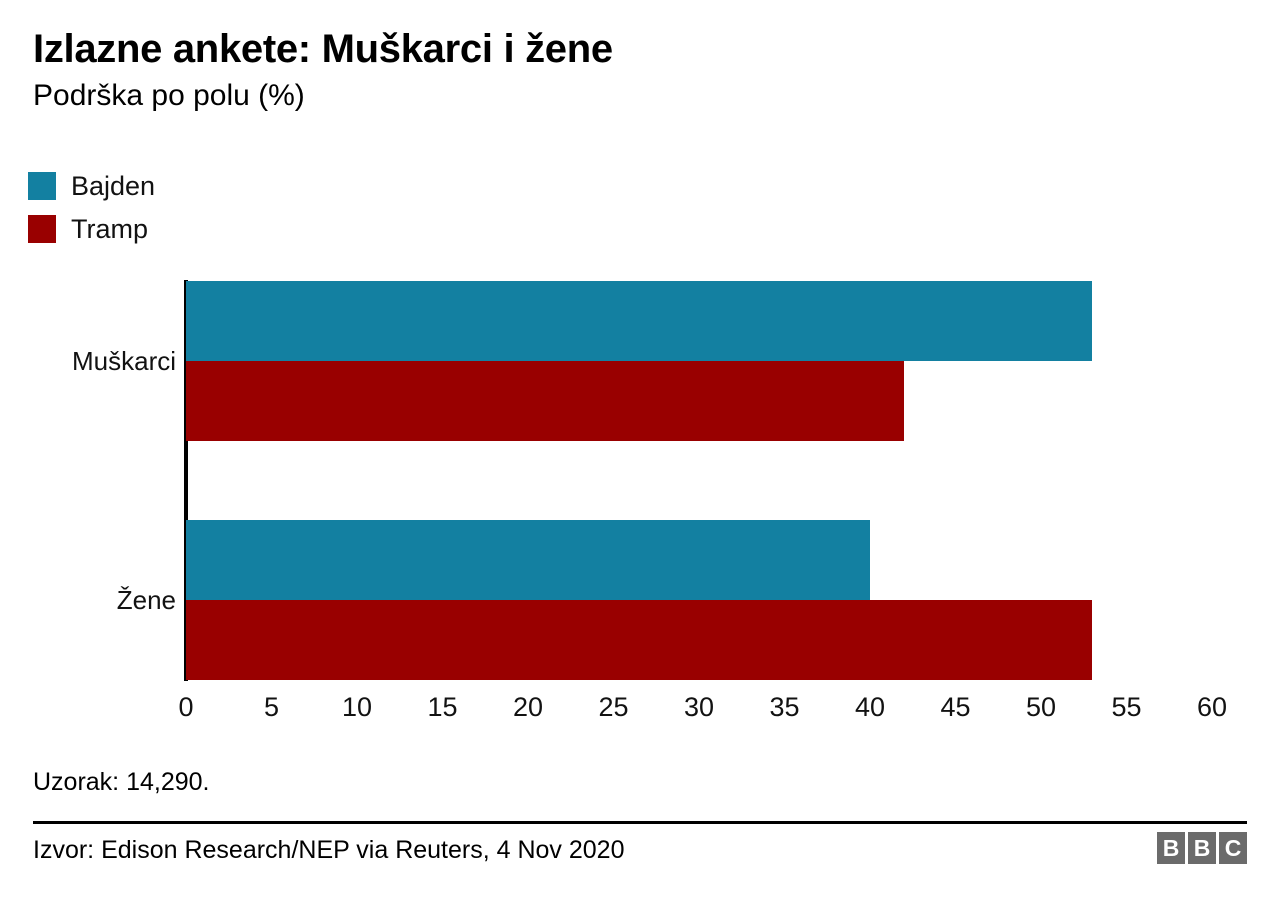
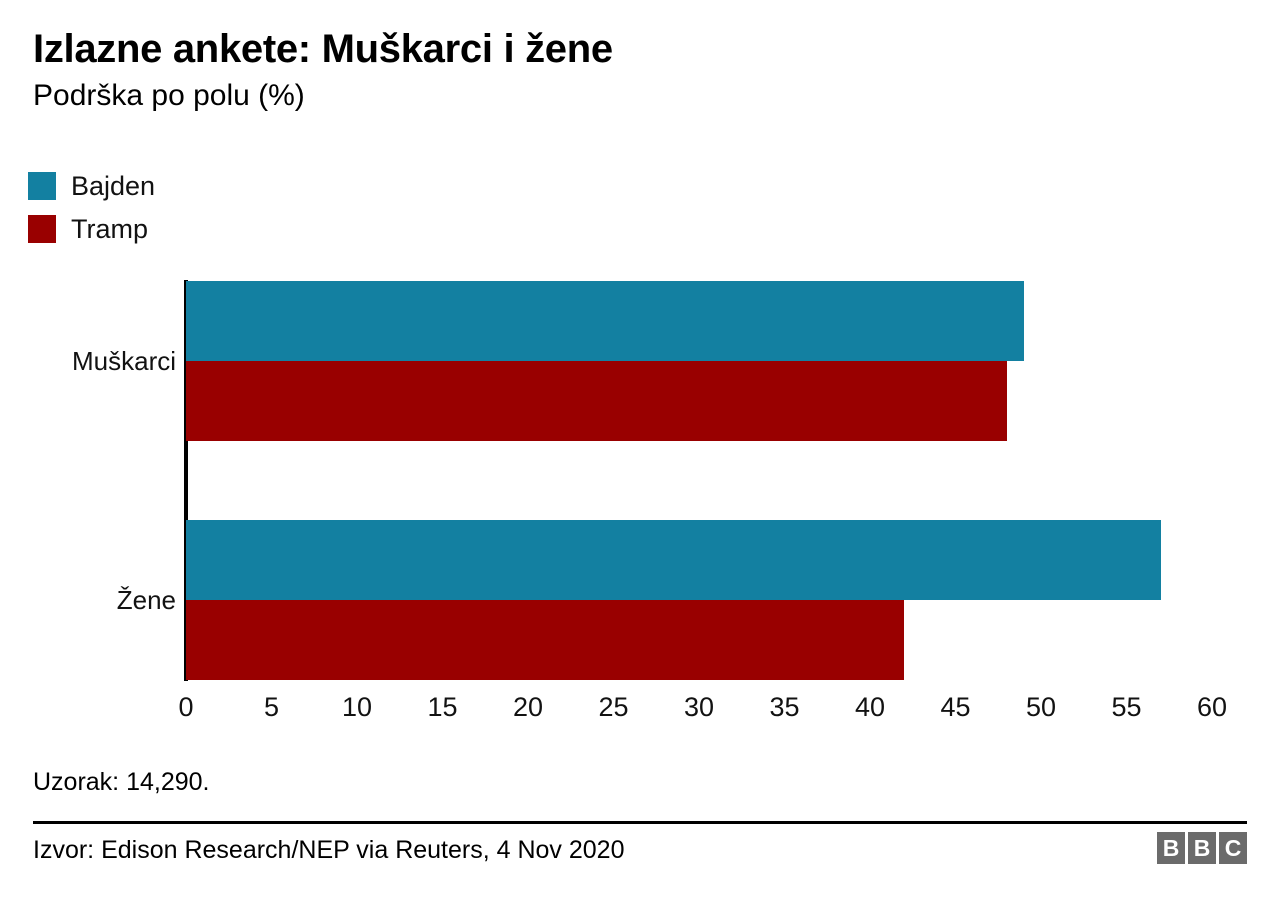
Bajden/Muškarci: 53 -> 49
Tramp/Muškarci: 42 -> 48
Bajden/Žene: 40 -> 57
Tramp/Žene: 53 -> 42
